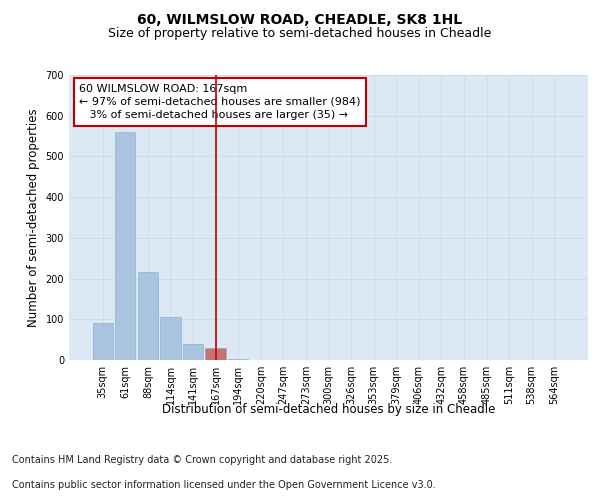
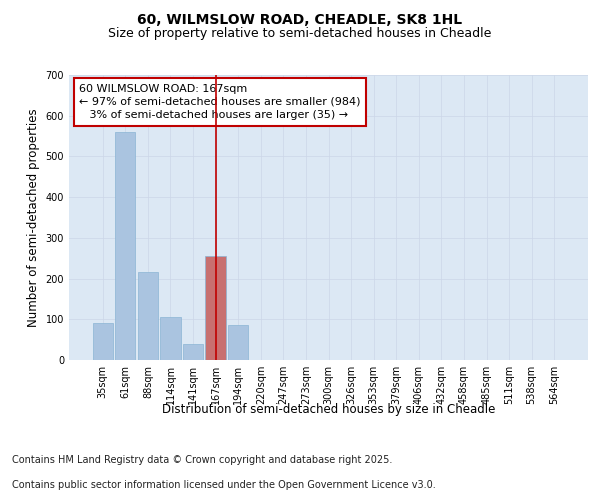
167sqm: 30 -> 255
194sqm: 2 -> 85
